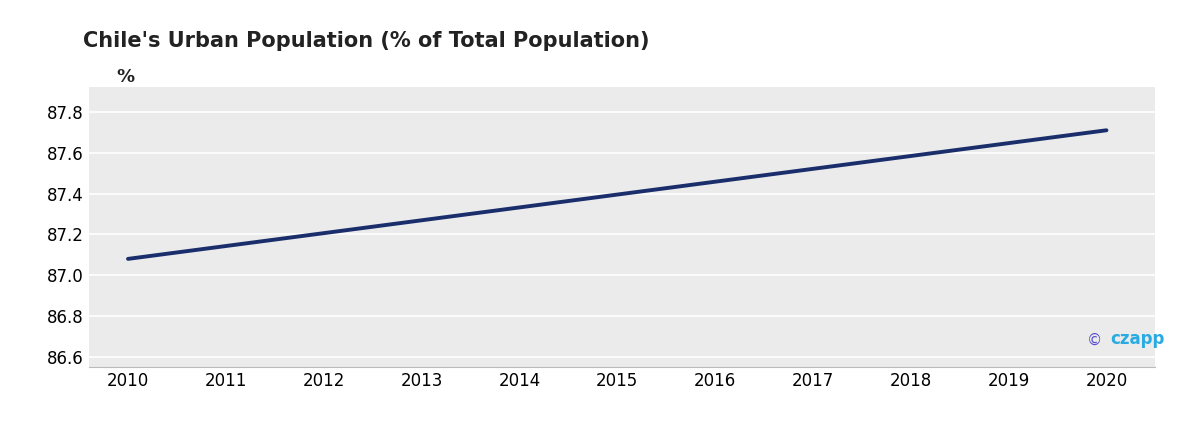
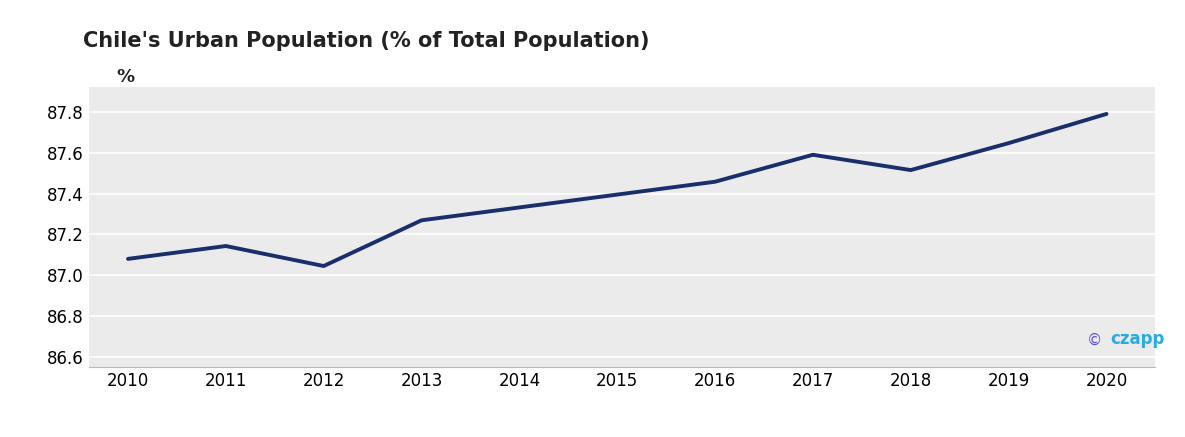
2012: 87.206 -> 87.045
2017: 87.521 -> 87.590
2018: 87.584 -> 87.515
2020: 87.710 -> 87.790
